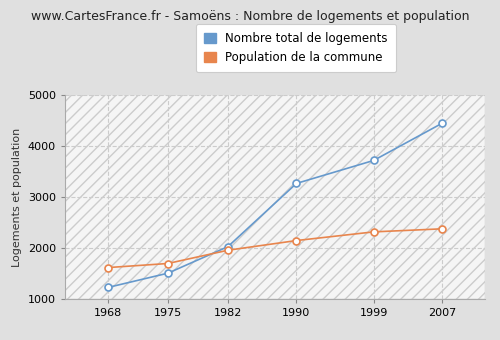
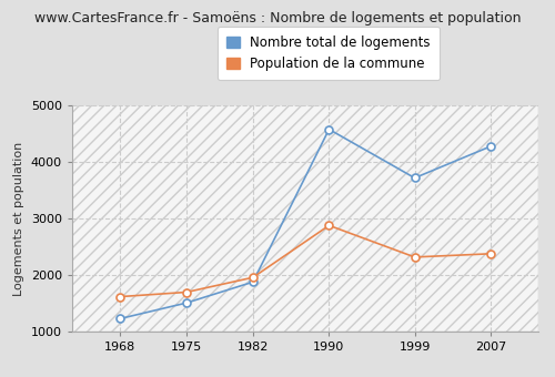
Nombre total de logements/1982: 2030 -> 1880
Nombre total de logements/1990: 3270 -> 4580
Population de la commune/1990: 2150 -> 2880
Nombre total de logements/2007: 4450 -> 4280
